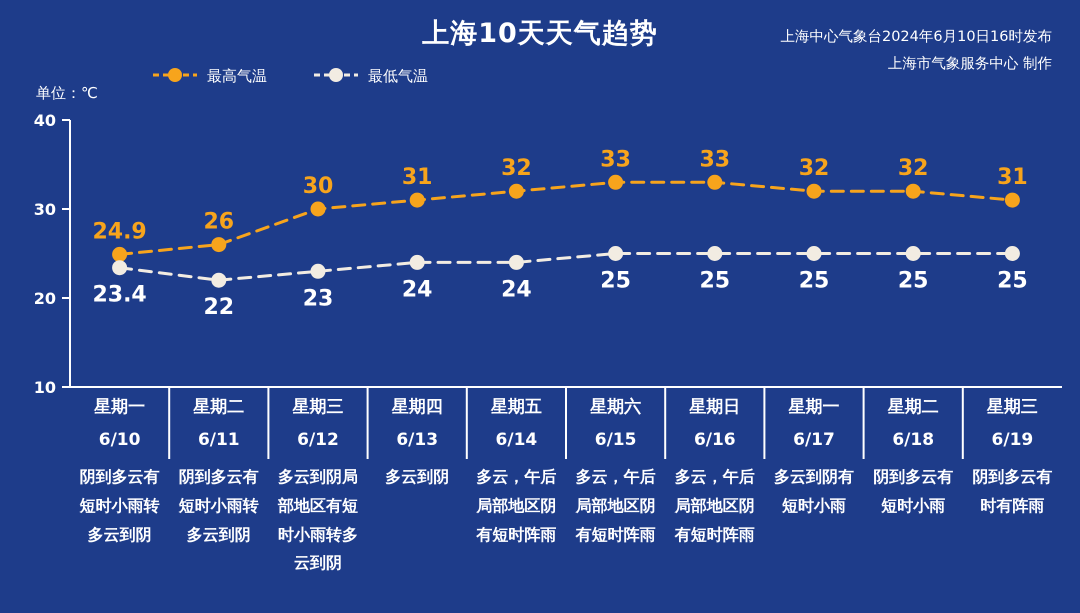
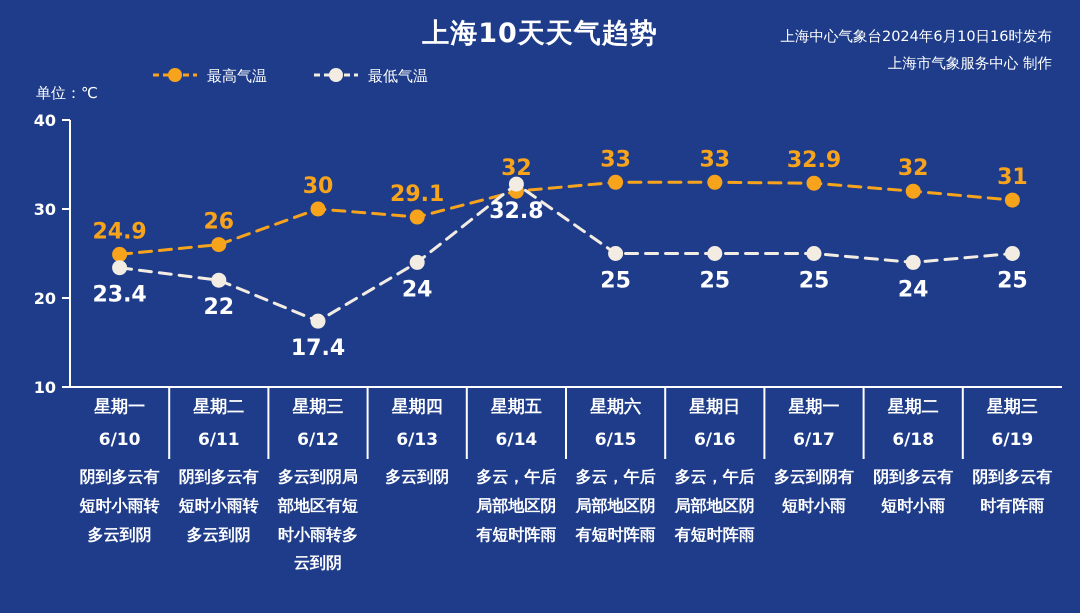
最低气温/6/12: 23 -> 17.4
最高气温/6/13: 31 -> 29.1
最低气温/6/14: 24 -> 32.8
最高气温/6/17: 32 -> 32.9
最低气温/6/18: 25 -> 24
